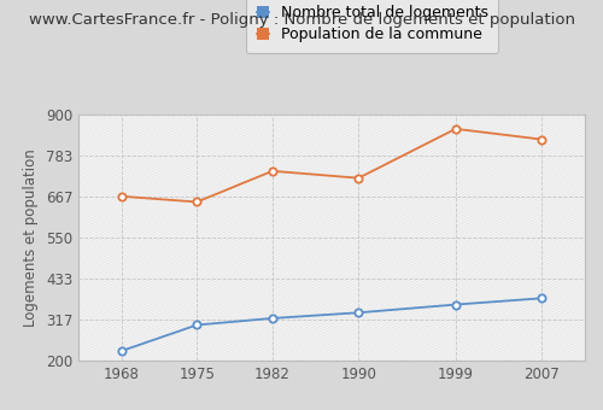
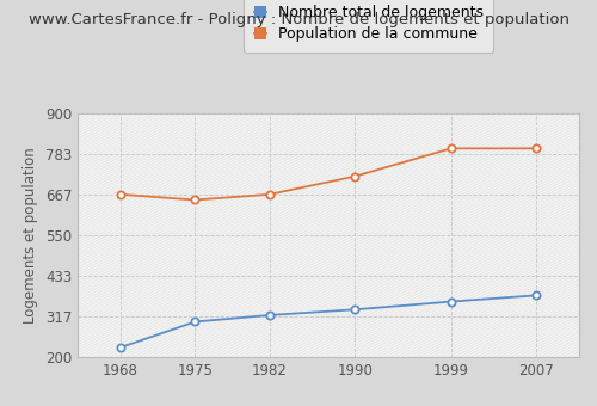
Population de la commune/1982: 740 -> 668
Population de la commune/1999: 860 -> 800
Population de la commune/2007: 830 -> 800
